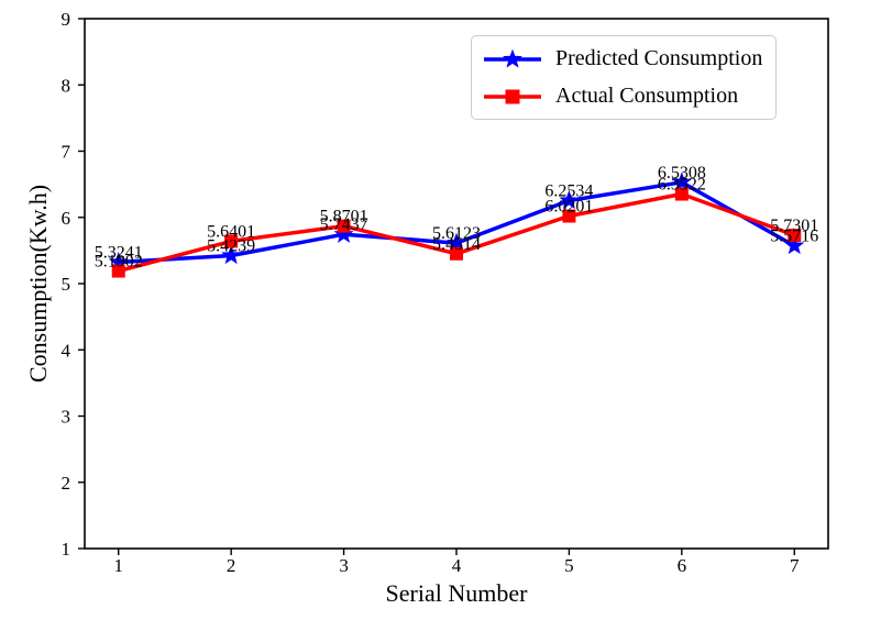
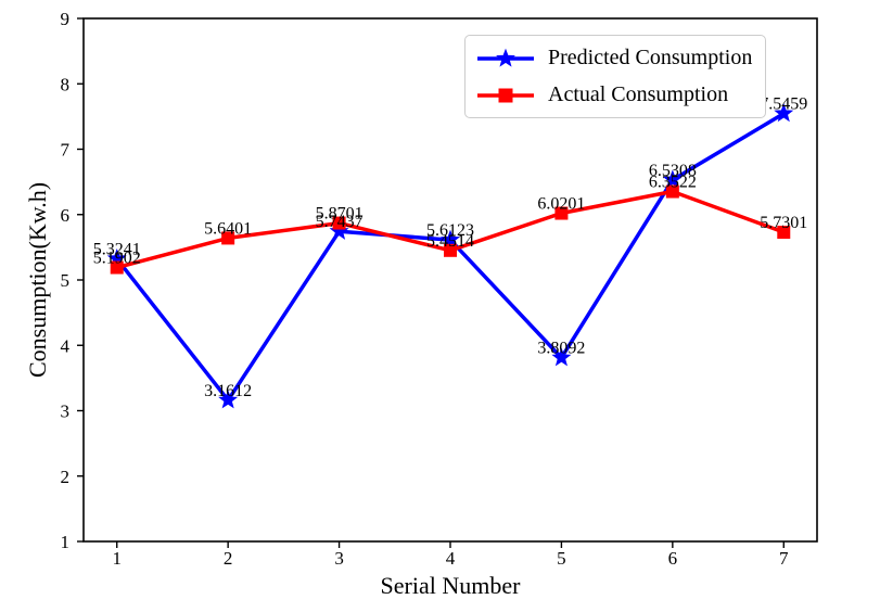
Predicted Consumption/2: 5.4239 -> 3.1612
Predicted Consumption/5: 6.2534 -> 3.8092
Predicted Consumption/7: 5.5716 -> 7.5459
